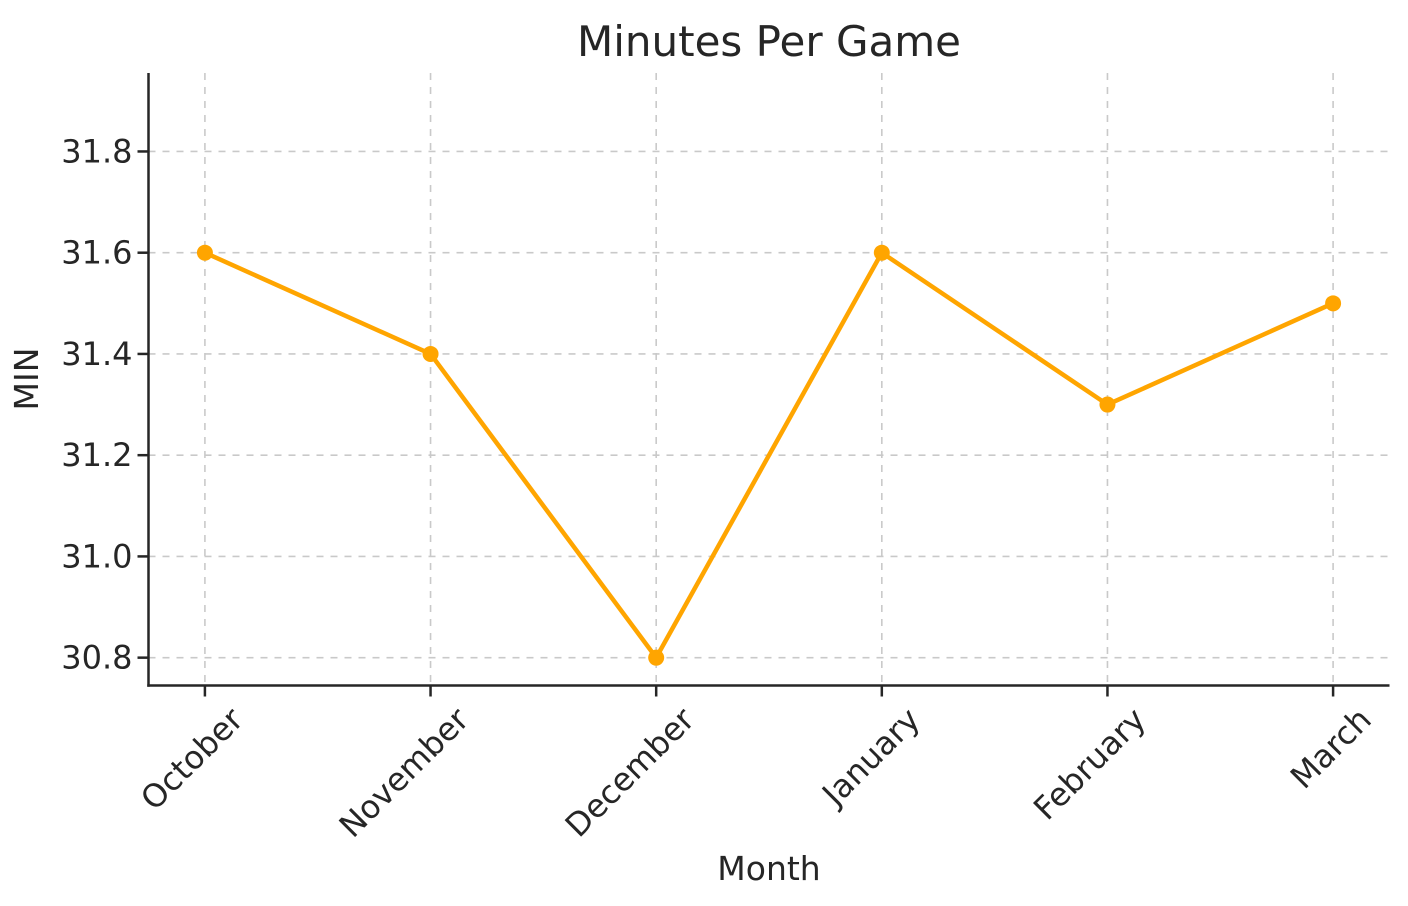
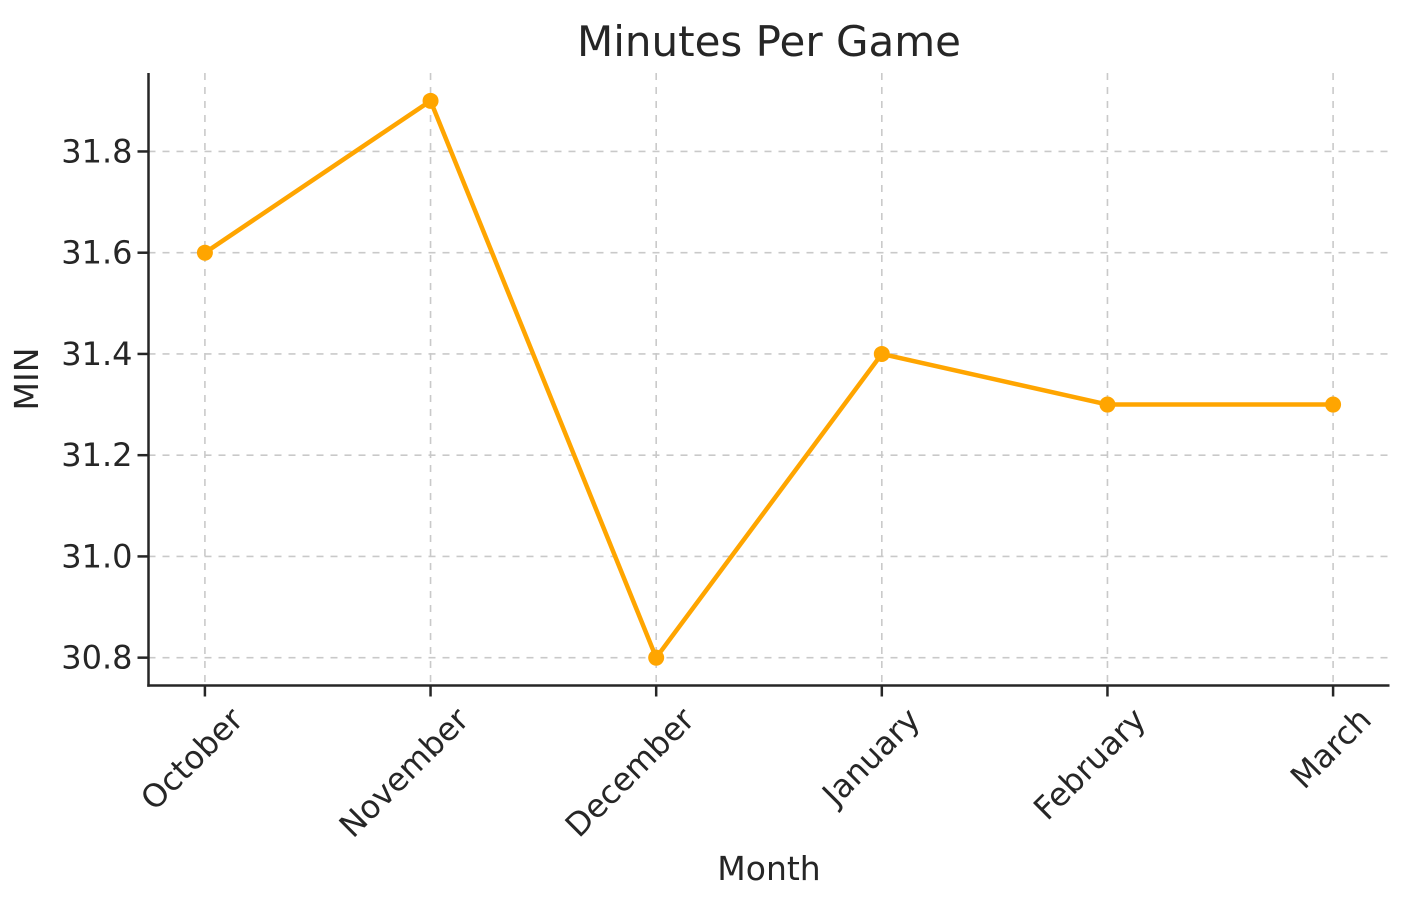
November: 31.4 -> 31.9
January: 31.6 -> 31.4
March: 31.5 -> 31.3
